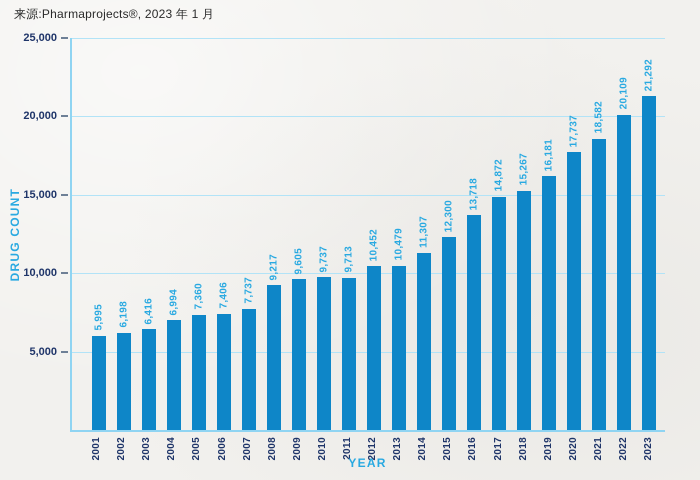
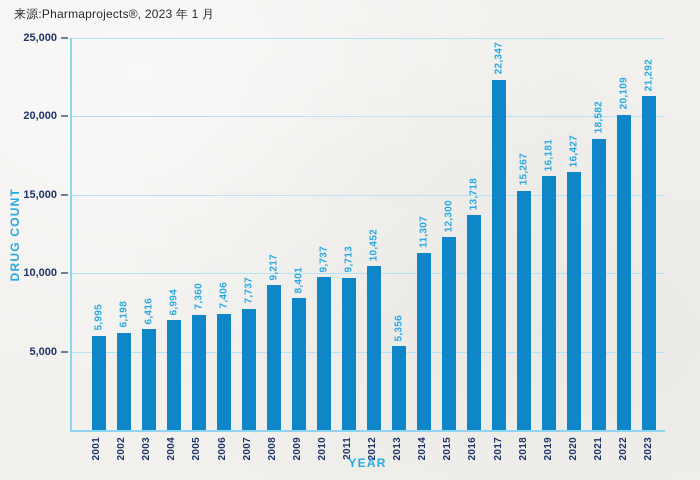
2009: 9,605 -> 8,401
2013: 10,479 -> 5,356
2017: 14,872 -> 22,347
2020: 17,737 -> 16,427
